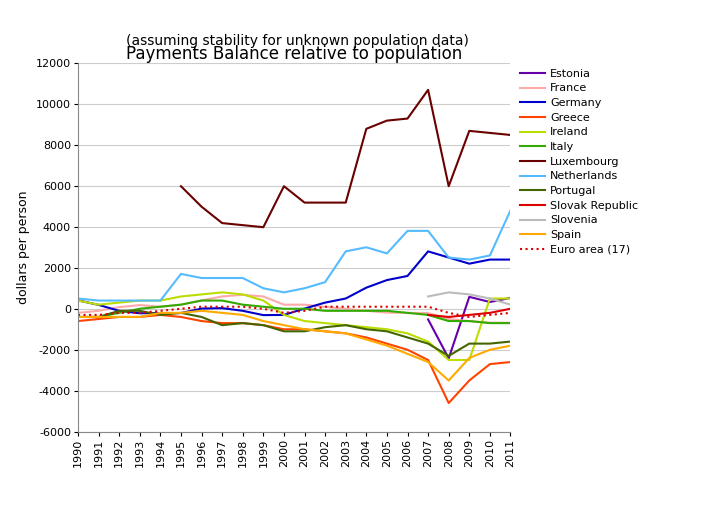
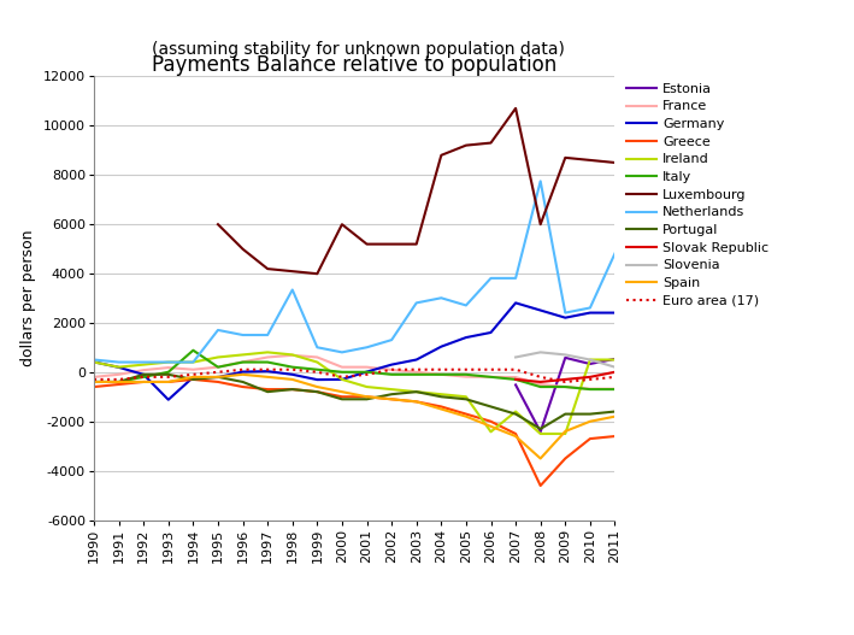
Germany/1993: -200 -> -1100
Italy/1994: 120 -> 900
Netherlands/1998: 1520 -> 3350
Ireland/2006: -1180 -> -2400
Netherlands/2008: 2520 -> 7750
